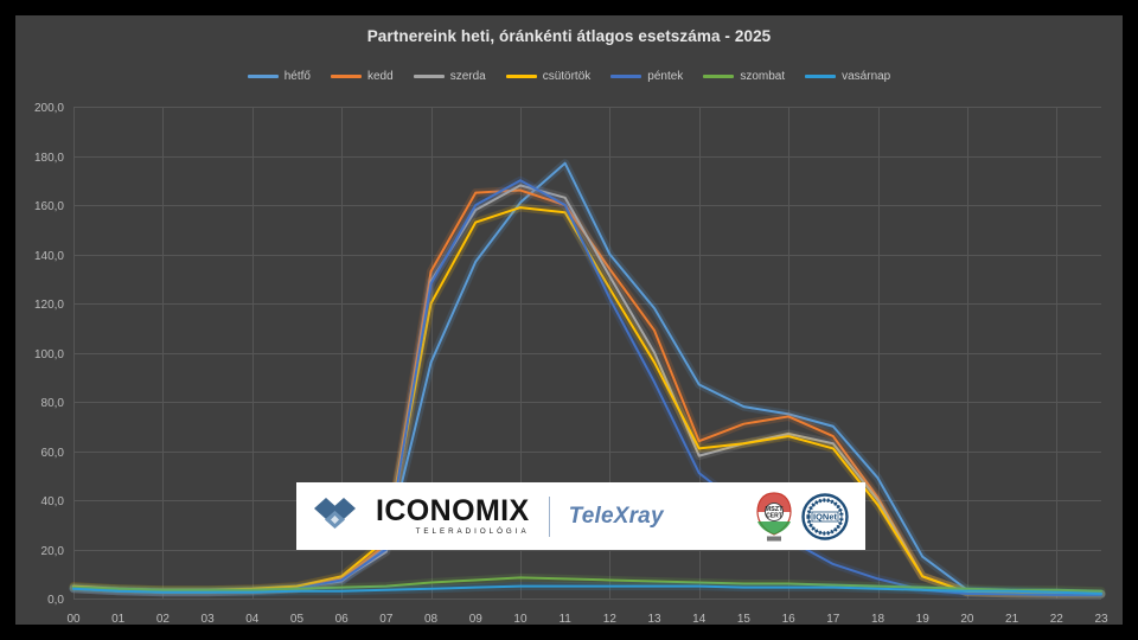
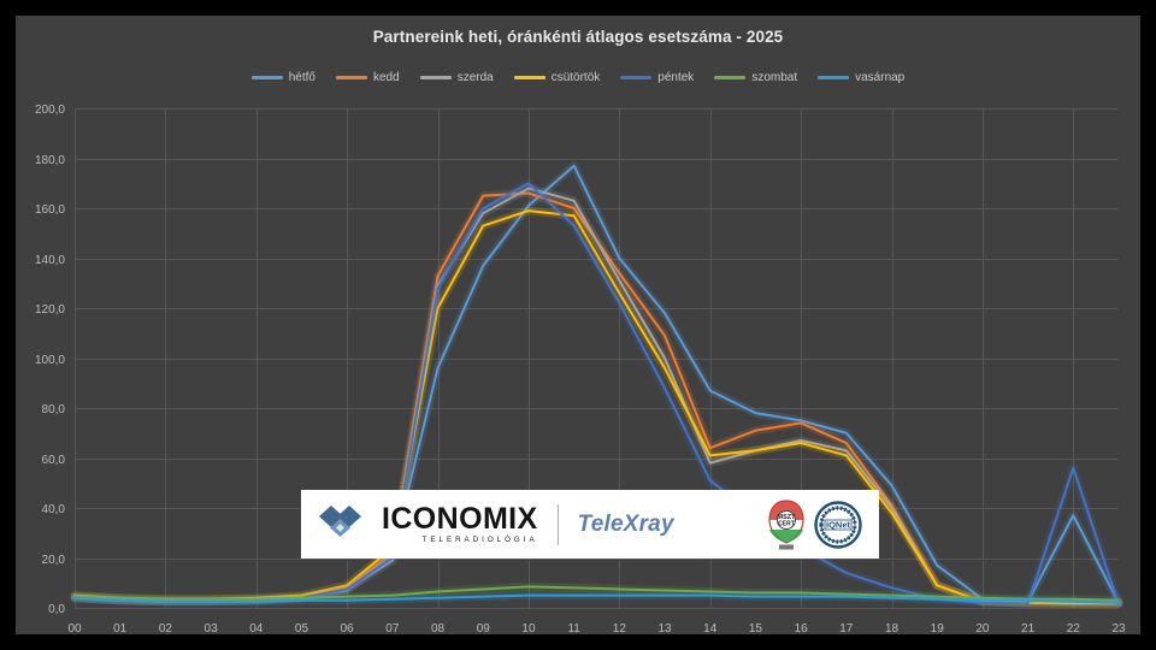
péntek/11: 160 -> 153
hétfő/22: 2 -> 37
péntek/22: 2 -> 56
